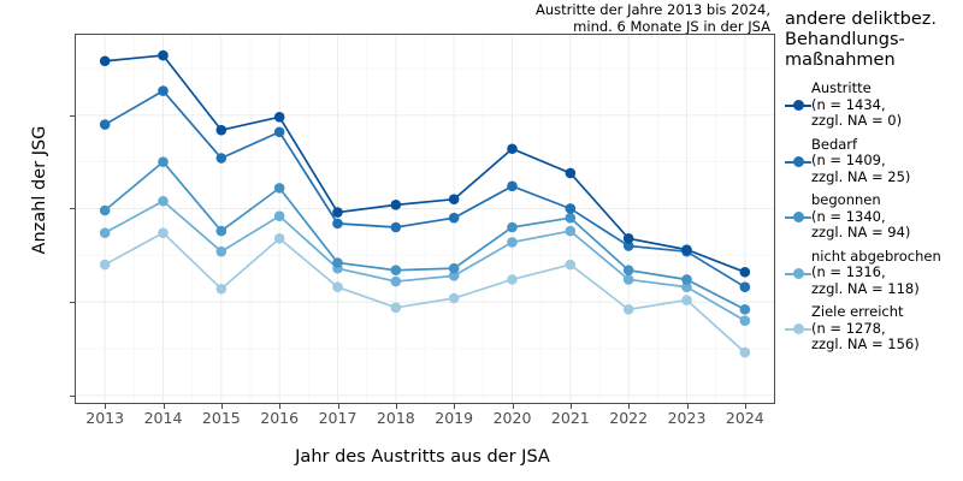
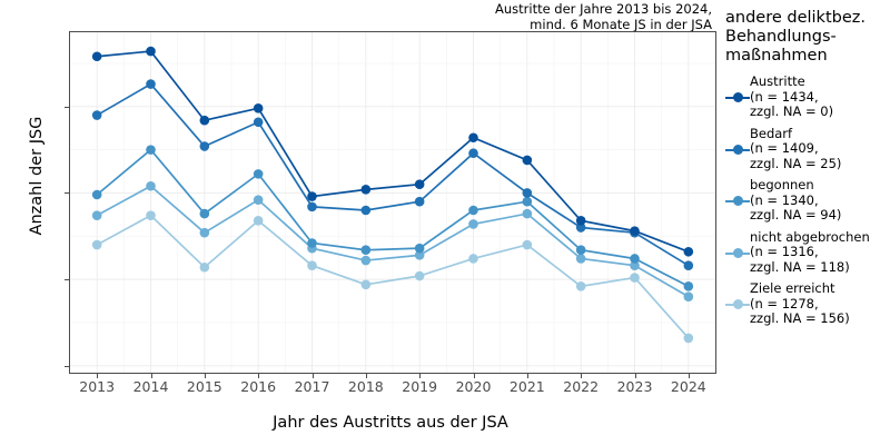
Bedarf (n = 1409, zzgl. NA = 25)/2020: 112 -> 123
Ziele erreicht (n = 1278, zzgl. NA = 156)/2024: 23 -> 16
